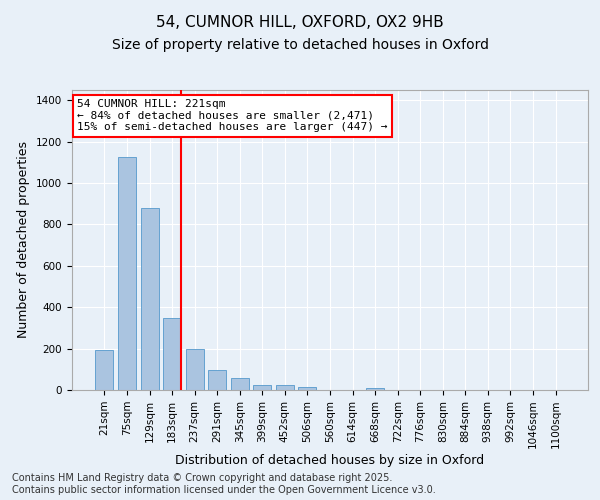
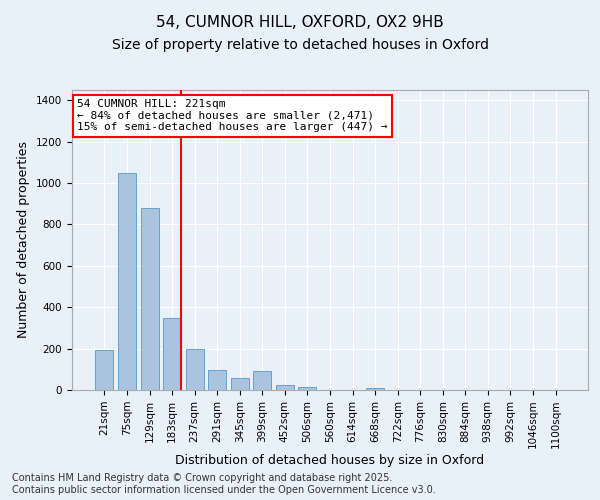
75sqm: 1125 -> 1050
399sqm: 25 -> 90
